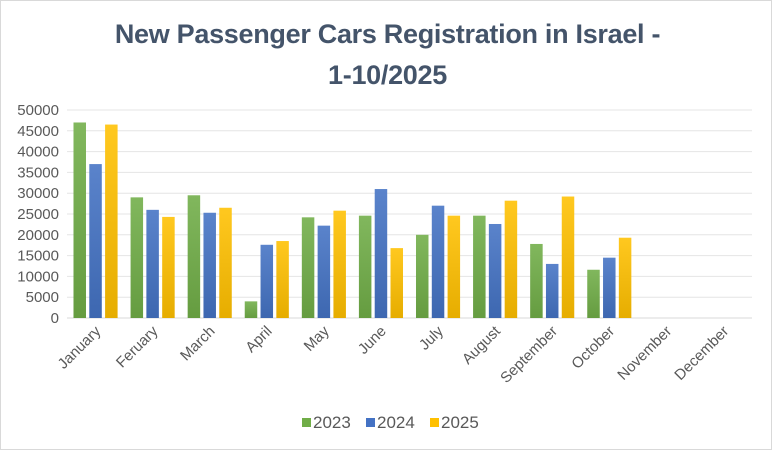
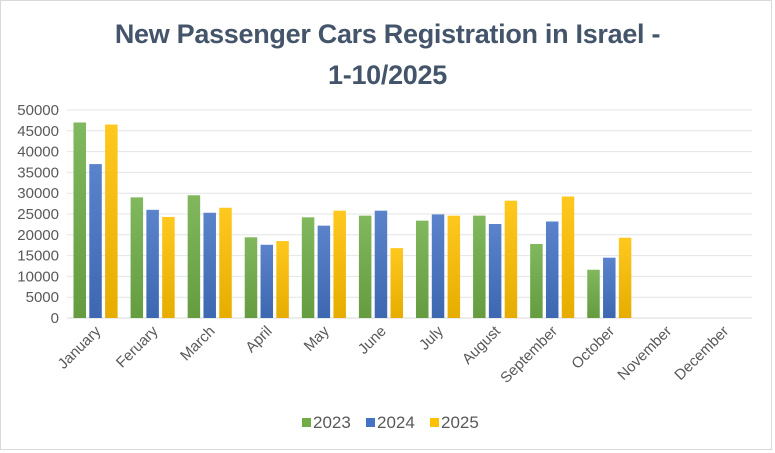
2023/April: 4000 -> 19000
2024/June: 31000 -> 26000
2023/July: 20000 -> 23000
2024/July: 27000 -> 25000
2024/September: 13000 -> 23000
